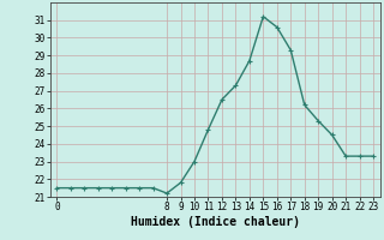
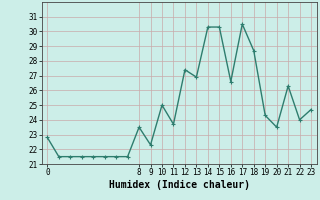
0: 21.5 -> 22.8
8: 21.2 -> 23.5
9: 21.8 -> 22.3
10: 23.0 -> 25.0
11: 24.8 -> 23.7
12: 26.5 -> 27.4
13: 27.3 -> 26.9
14: 28.7 -> 30.3
15: 31.2 -> 30.3
16: 30.6 -> 26.6
17: 29.3 -> 30.5
18: 26.2 -> 28.7
19: 25.3 -> 24.3
20: 24.5 -> 23.5
21: 23.3 -> 26.3
22: 23.3 -> 24.0
23: 23.3 -> 24.7
